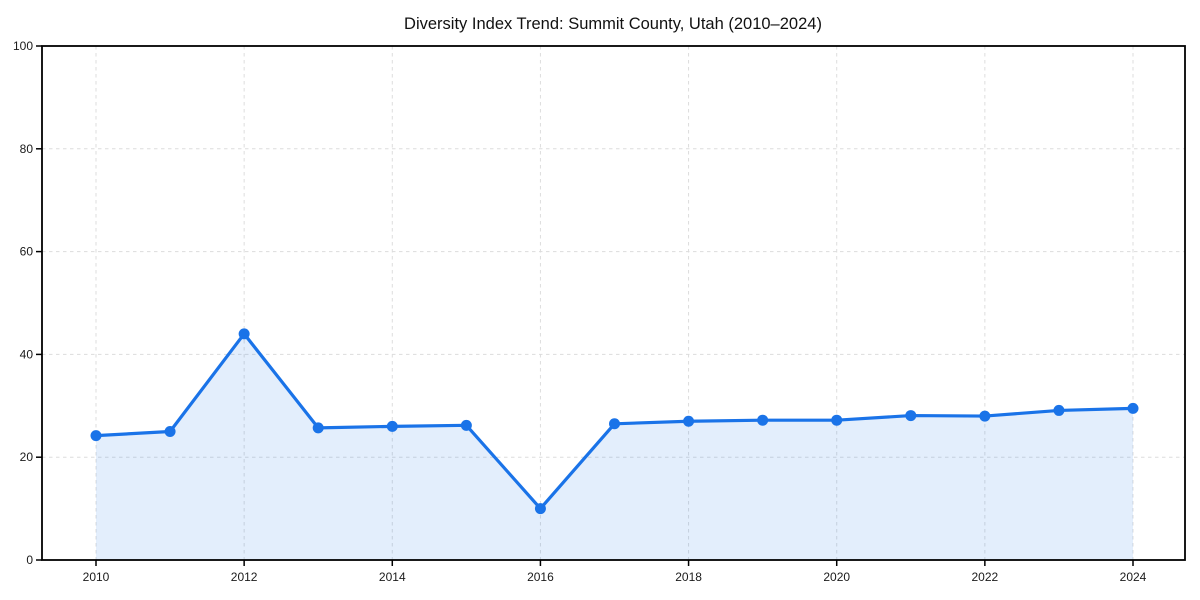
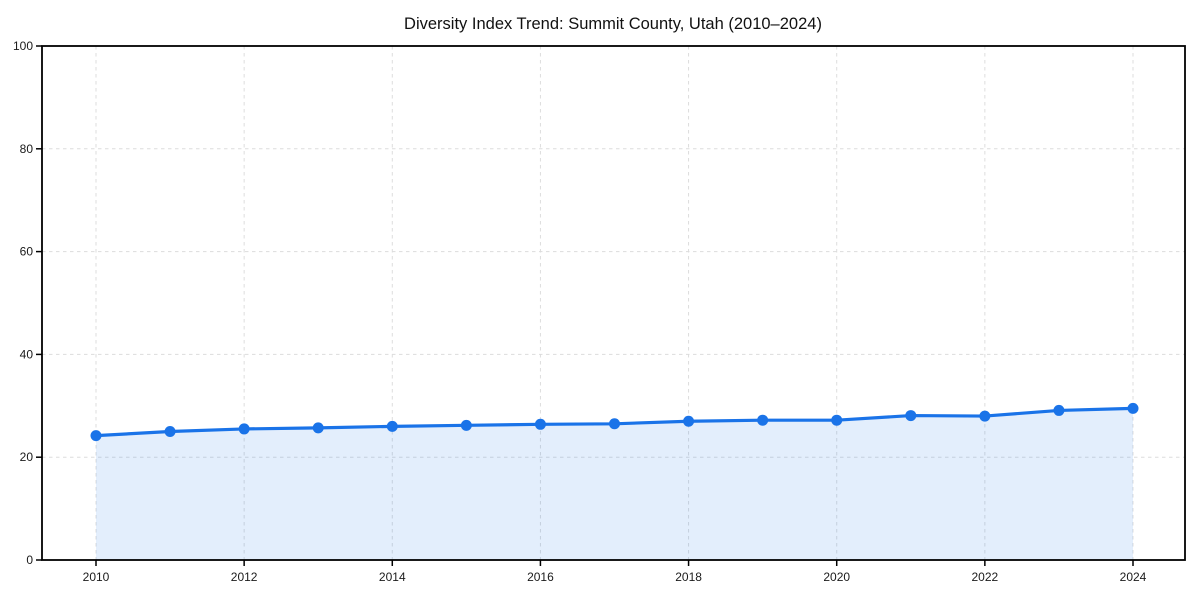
2012: 44 -> 26
2016: 10 -> 26
